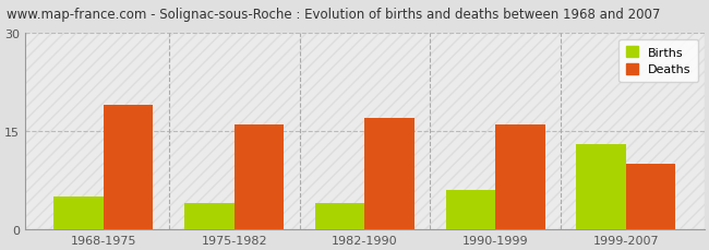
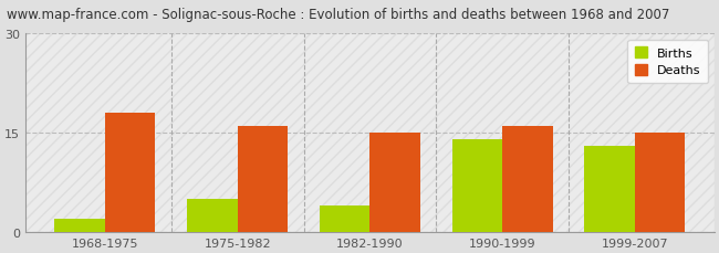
Births/1968-1975: 5 -> 2
Deaths/1968-1975: 19 -> 18
Births/1975-1982: 4 -> 5
Deaths/1982-1990: 17 -> 15
Births/1990-1999: 6 -> 14
Deaths/1999-2007: 10 -> 15
